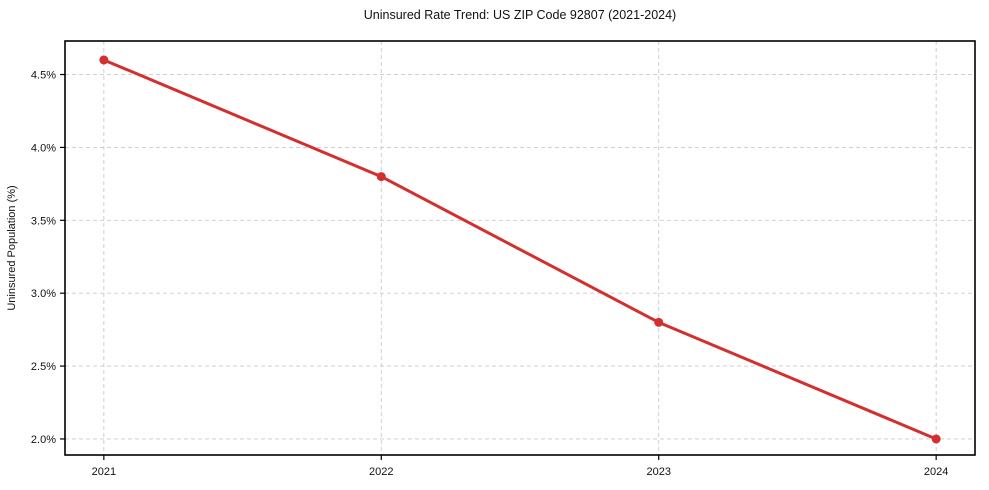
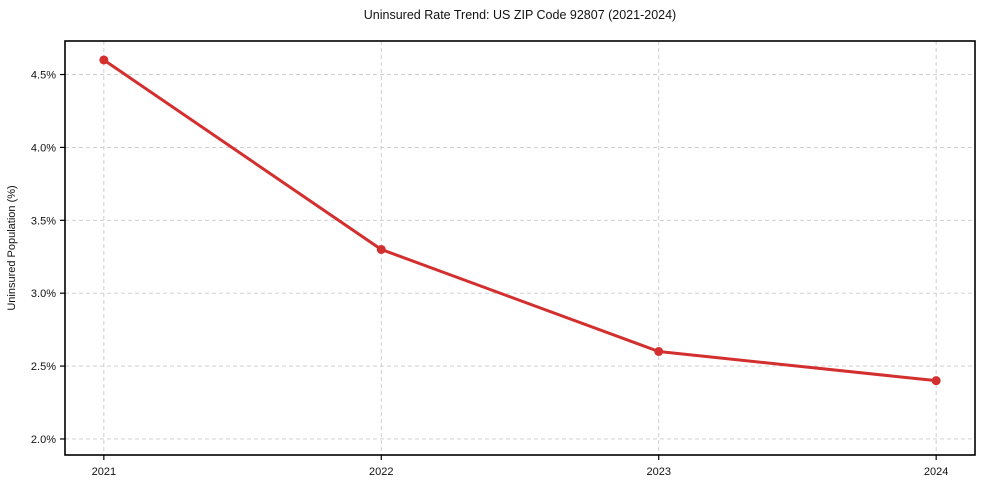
2022: 3.8% -> 3.3%
2023: 2.8% -> 2.6%
2024: 2.0% -> 2.4%
